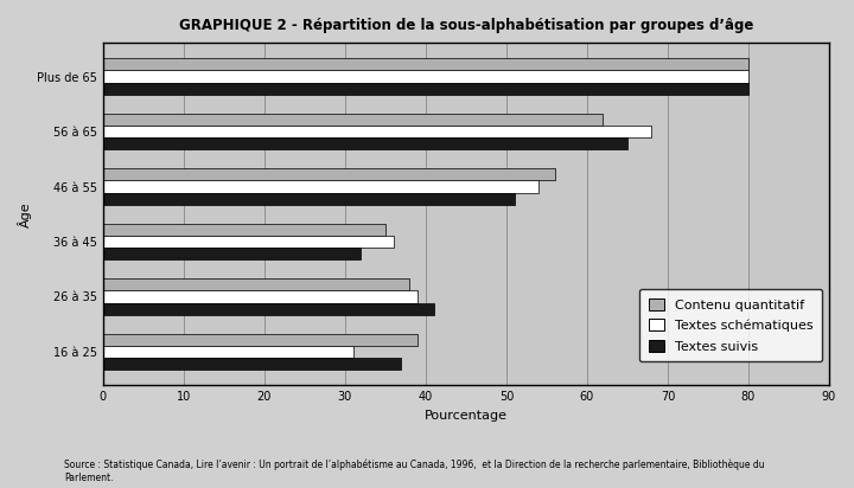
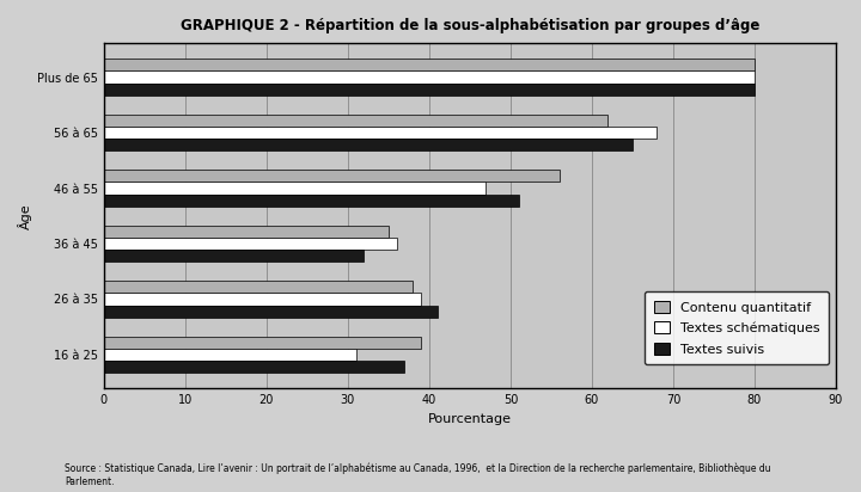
Textes schématiques/46 à 55: 54 -> 47
